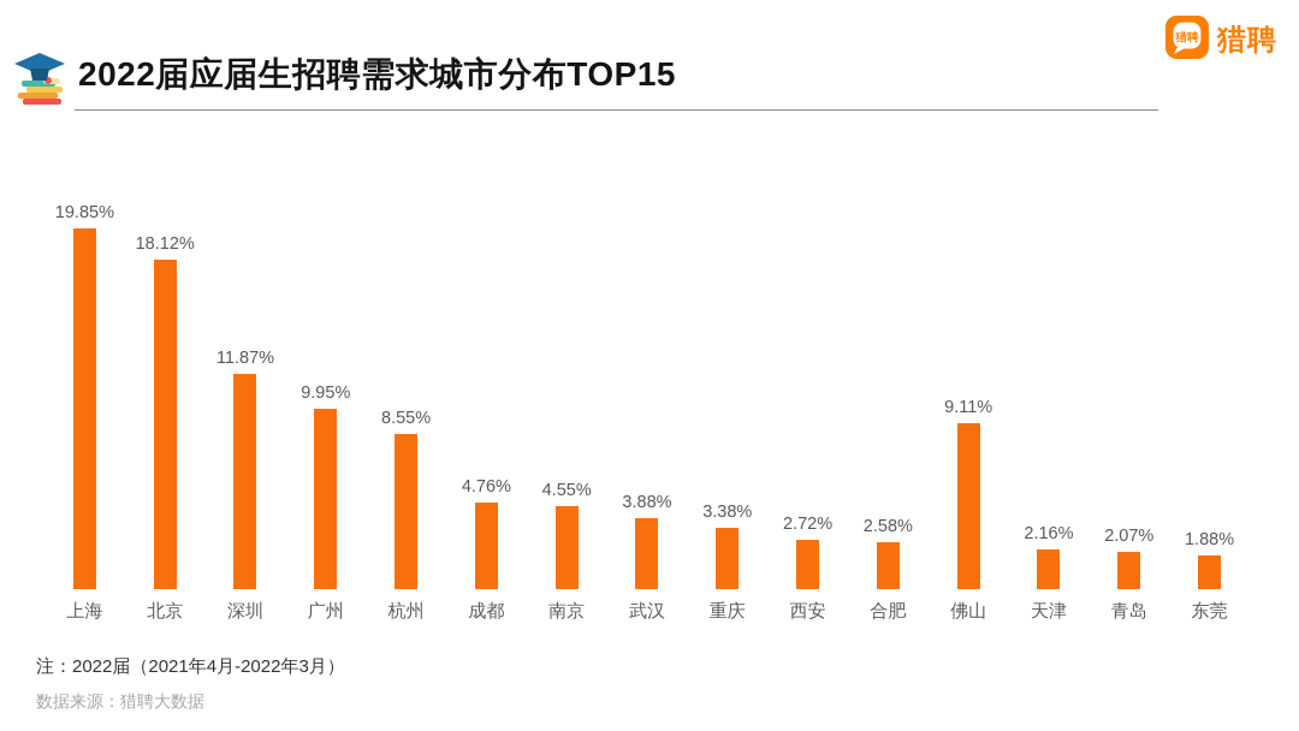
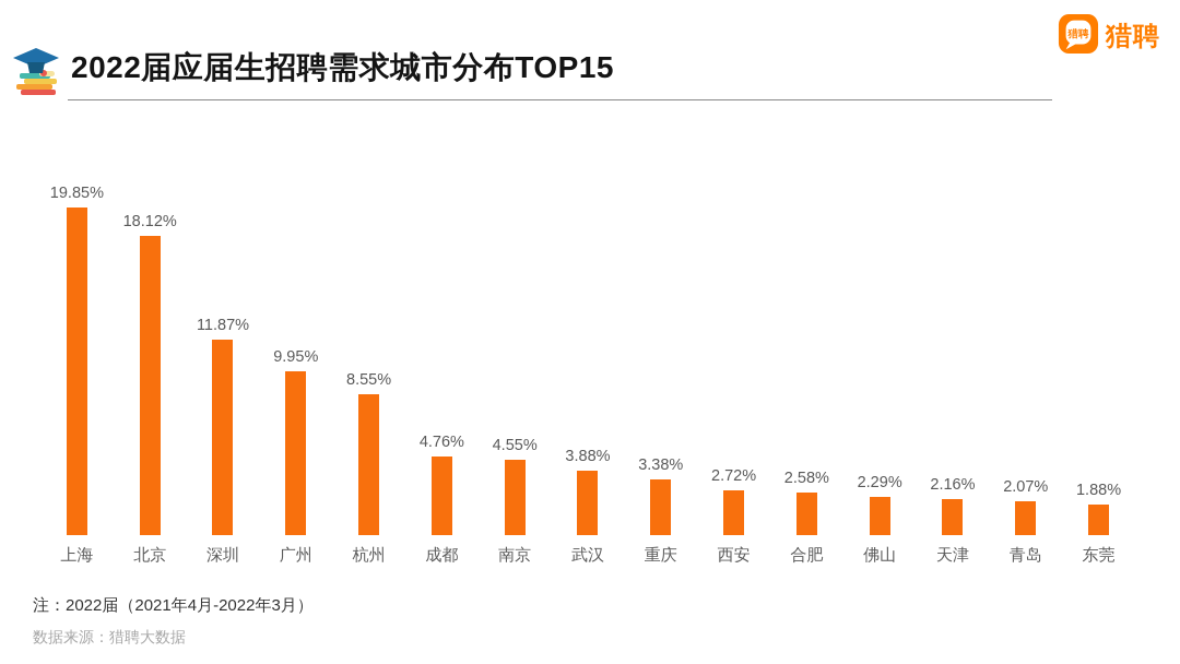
佛山: 9.11% -> 2.29%
